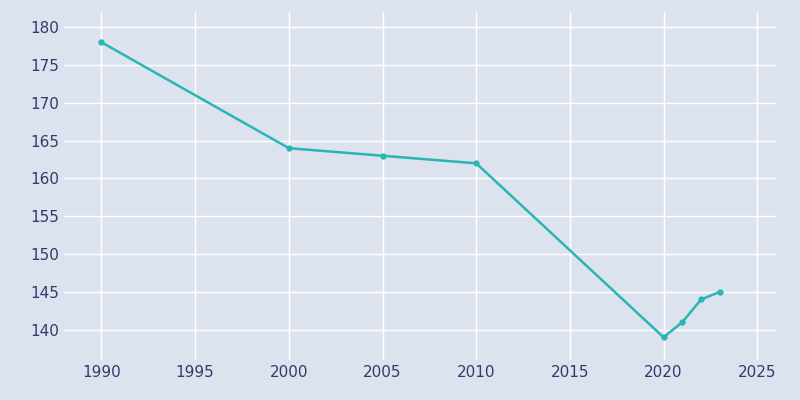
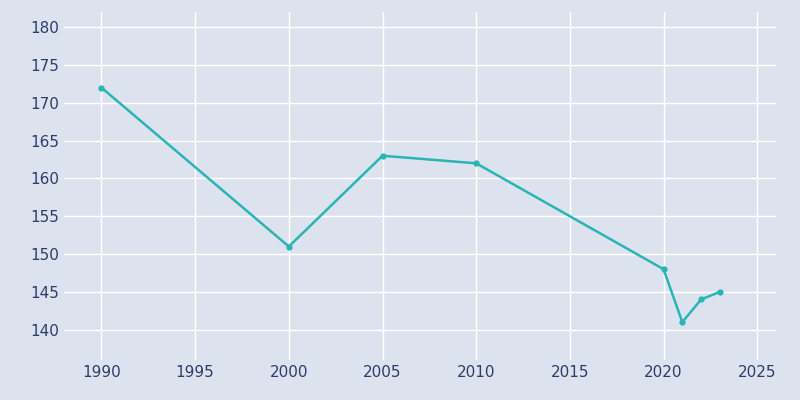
1990: 178 -> 172
2000: 164 -> 151
2020: 139 -> 148
